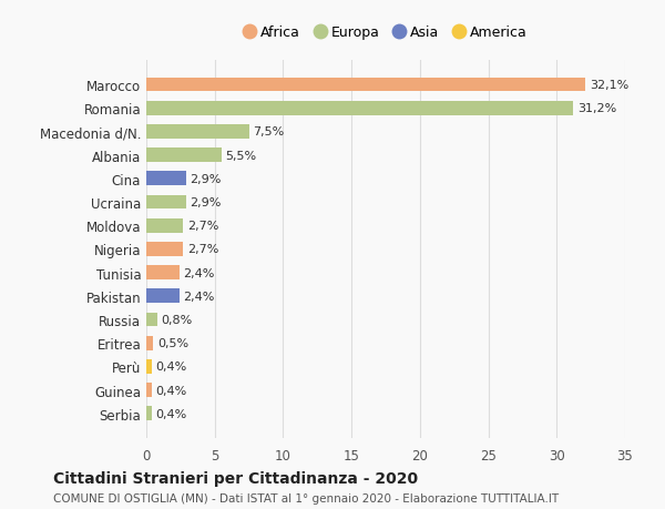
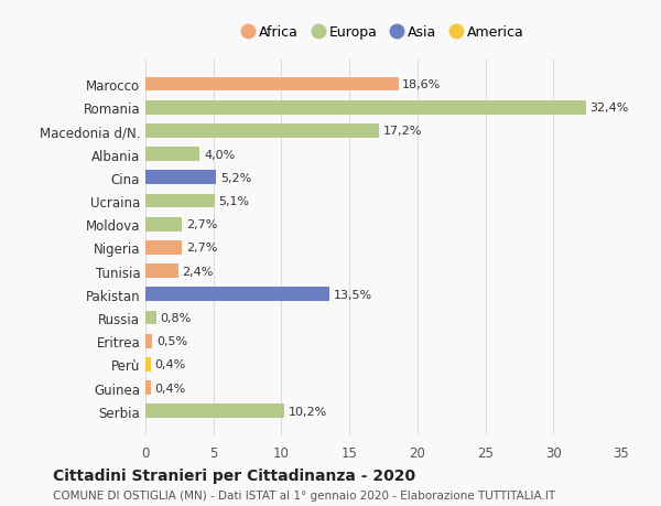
Marocco: 32,1% -> 18,6%
Romania: 31,2% -> 32,4%
Macedonia d/N.: 7,5% -> 17,2%
Albania: 5,5% -> 4,0%
Cina: 2,9% -> 5,2%
Ucraina: 2,9% -> 5,1%
Pakistan: 2,4% -> 13,5%
Serbia: 0,4% -> 10,2%
